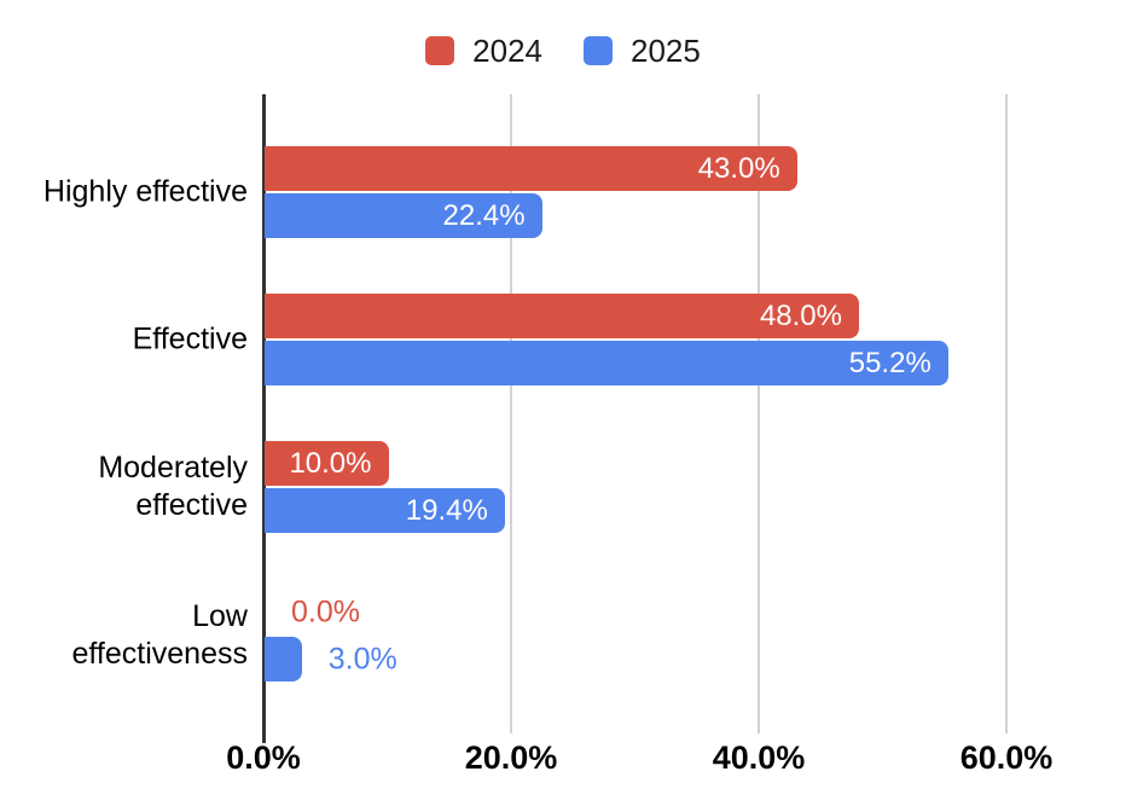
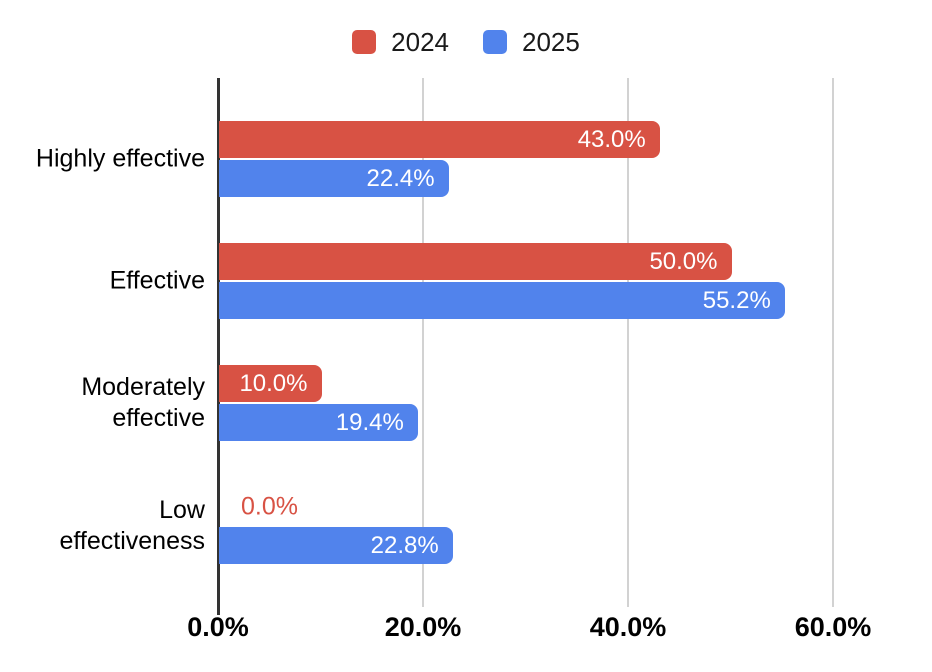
2024/Effective: 48.0% -> 50.0%
2025/Low effectiveness: 3.0% -> 22.8%
